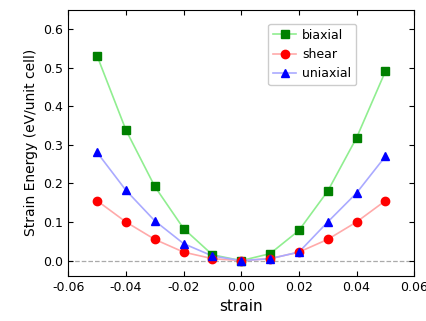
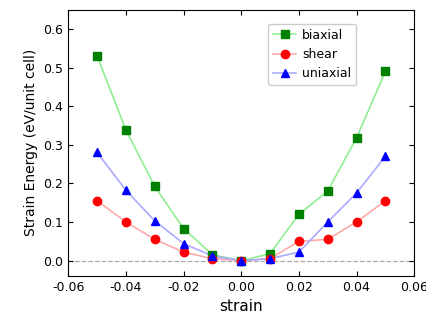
biaxial/0.02: 0.078 -> 0.120
shear/0.02: 0.022 -> 0.050
